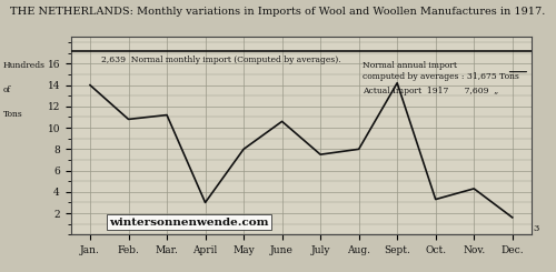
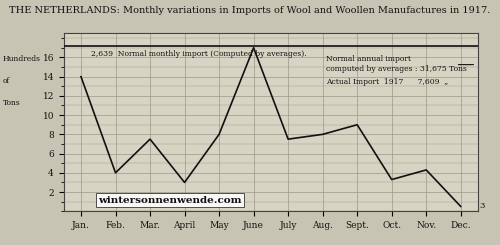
Feb.: 10.8 -> 4.0
Mar.: 11.2 -> 7.5
June: 10.6 -> 17.0
Sept.: 14.2 -> 9.0
Dec.: 1.6 -> 0.5
